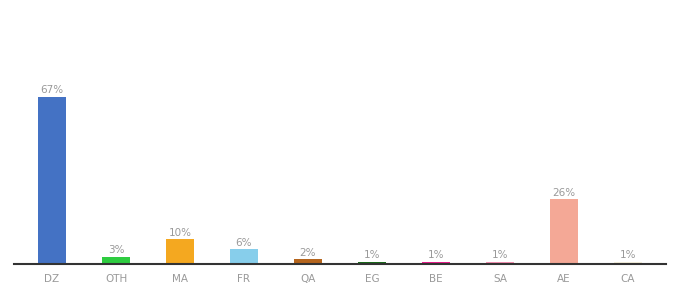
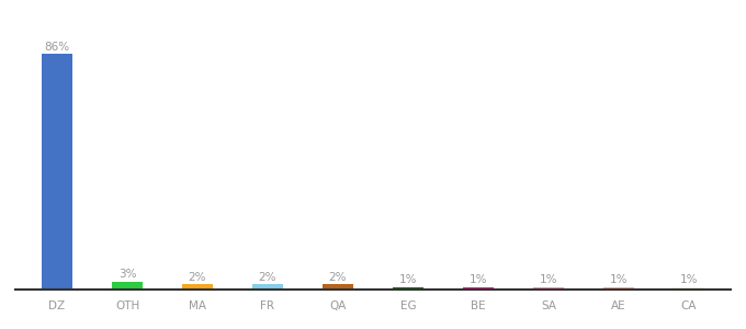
DZ: 67% -> 86%
MA: 10% -> 2%
FR: 6% -> 2%
AE: 26% -> 1%
